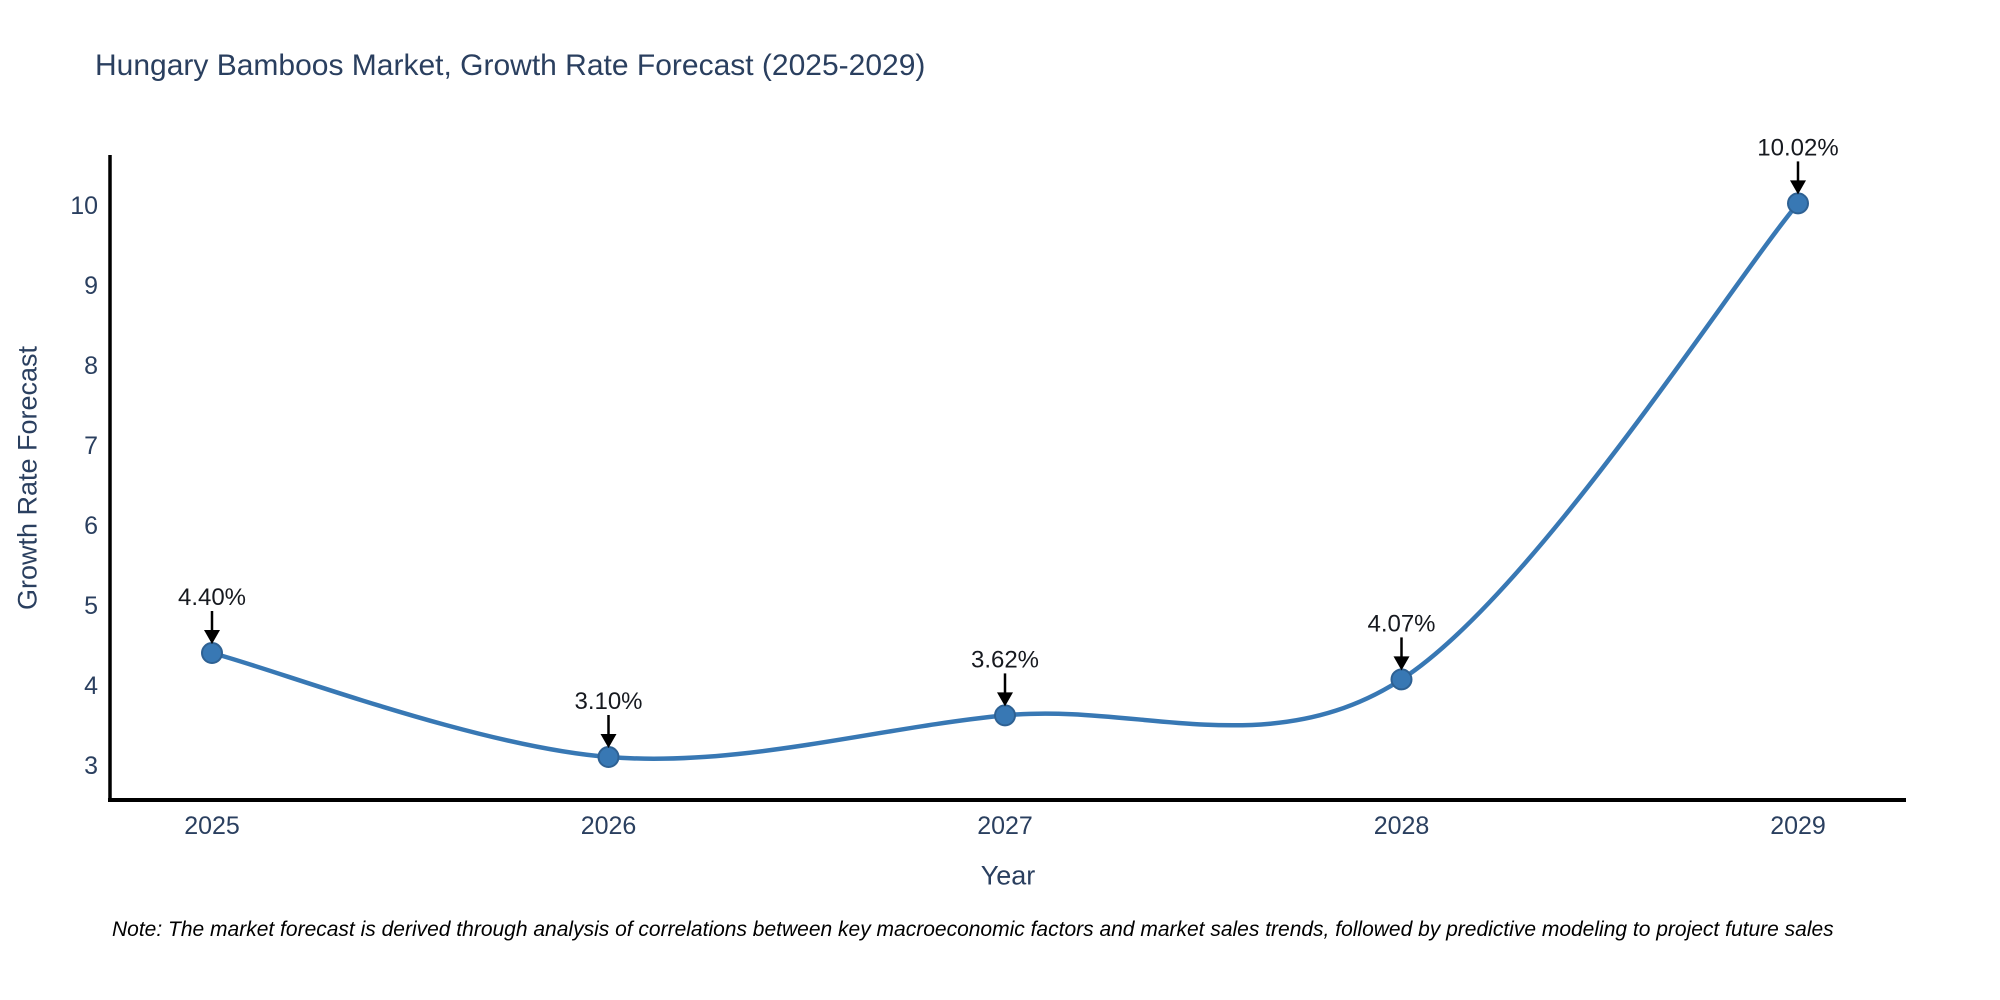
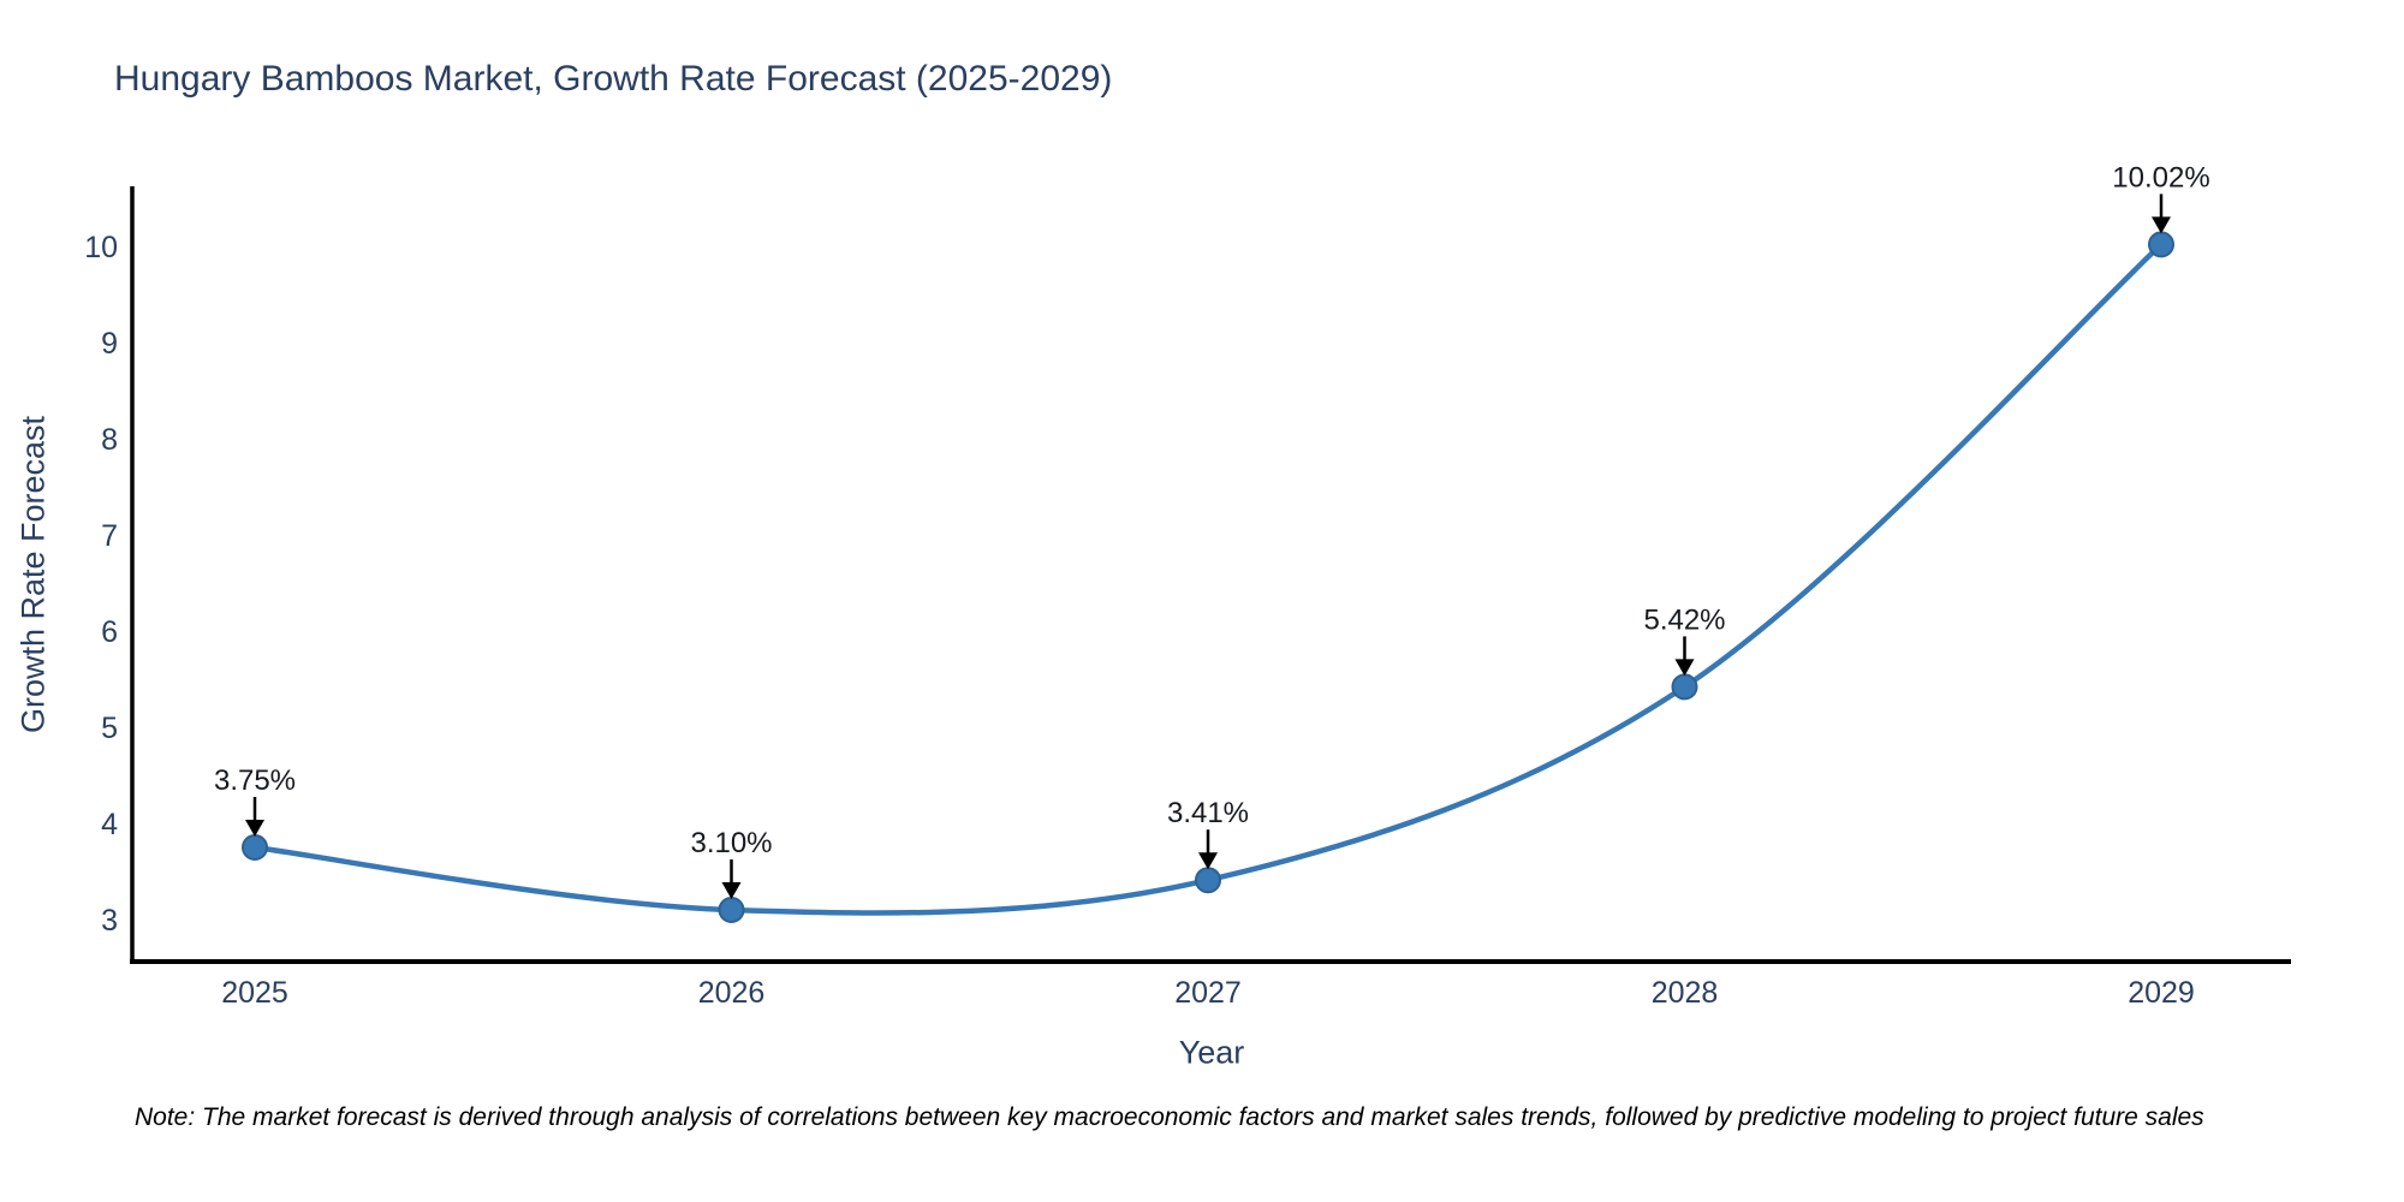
2025: 4.40% -> 3.75%
2027: 3.62% -> 3.41%
2028: 4.07% -> 5.42%
